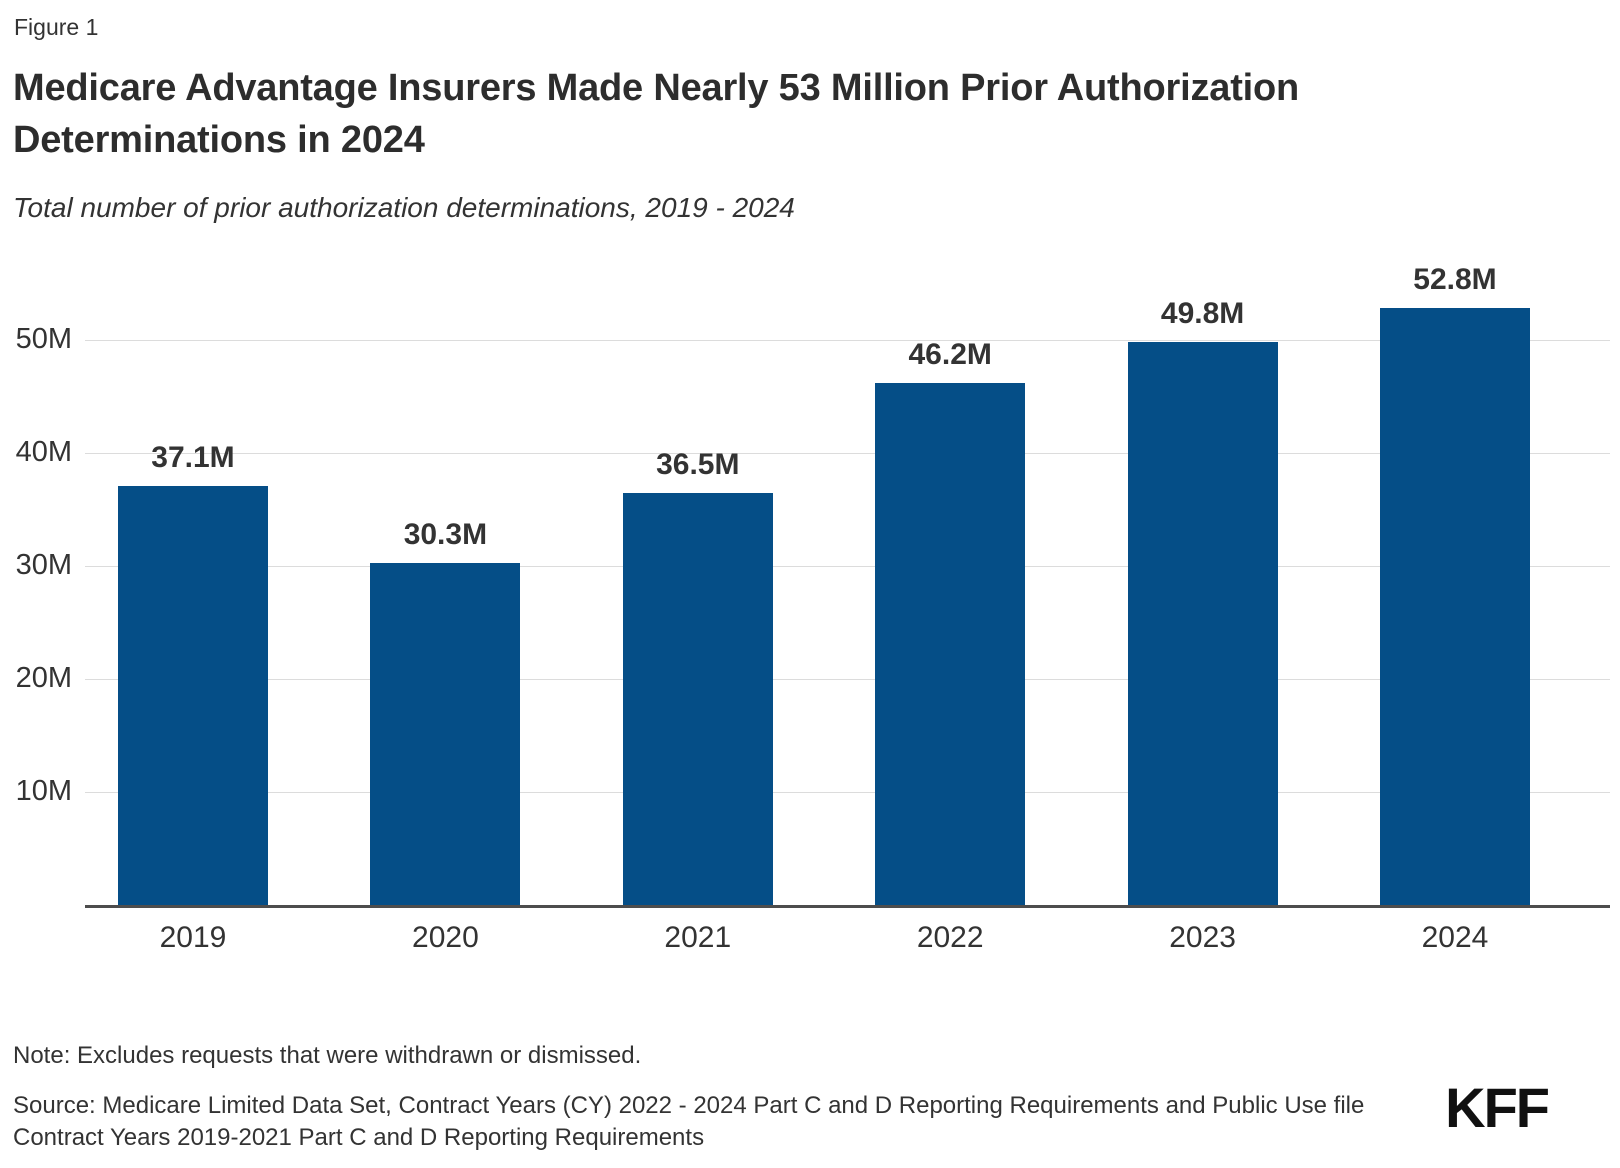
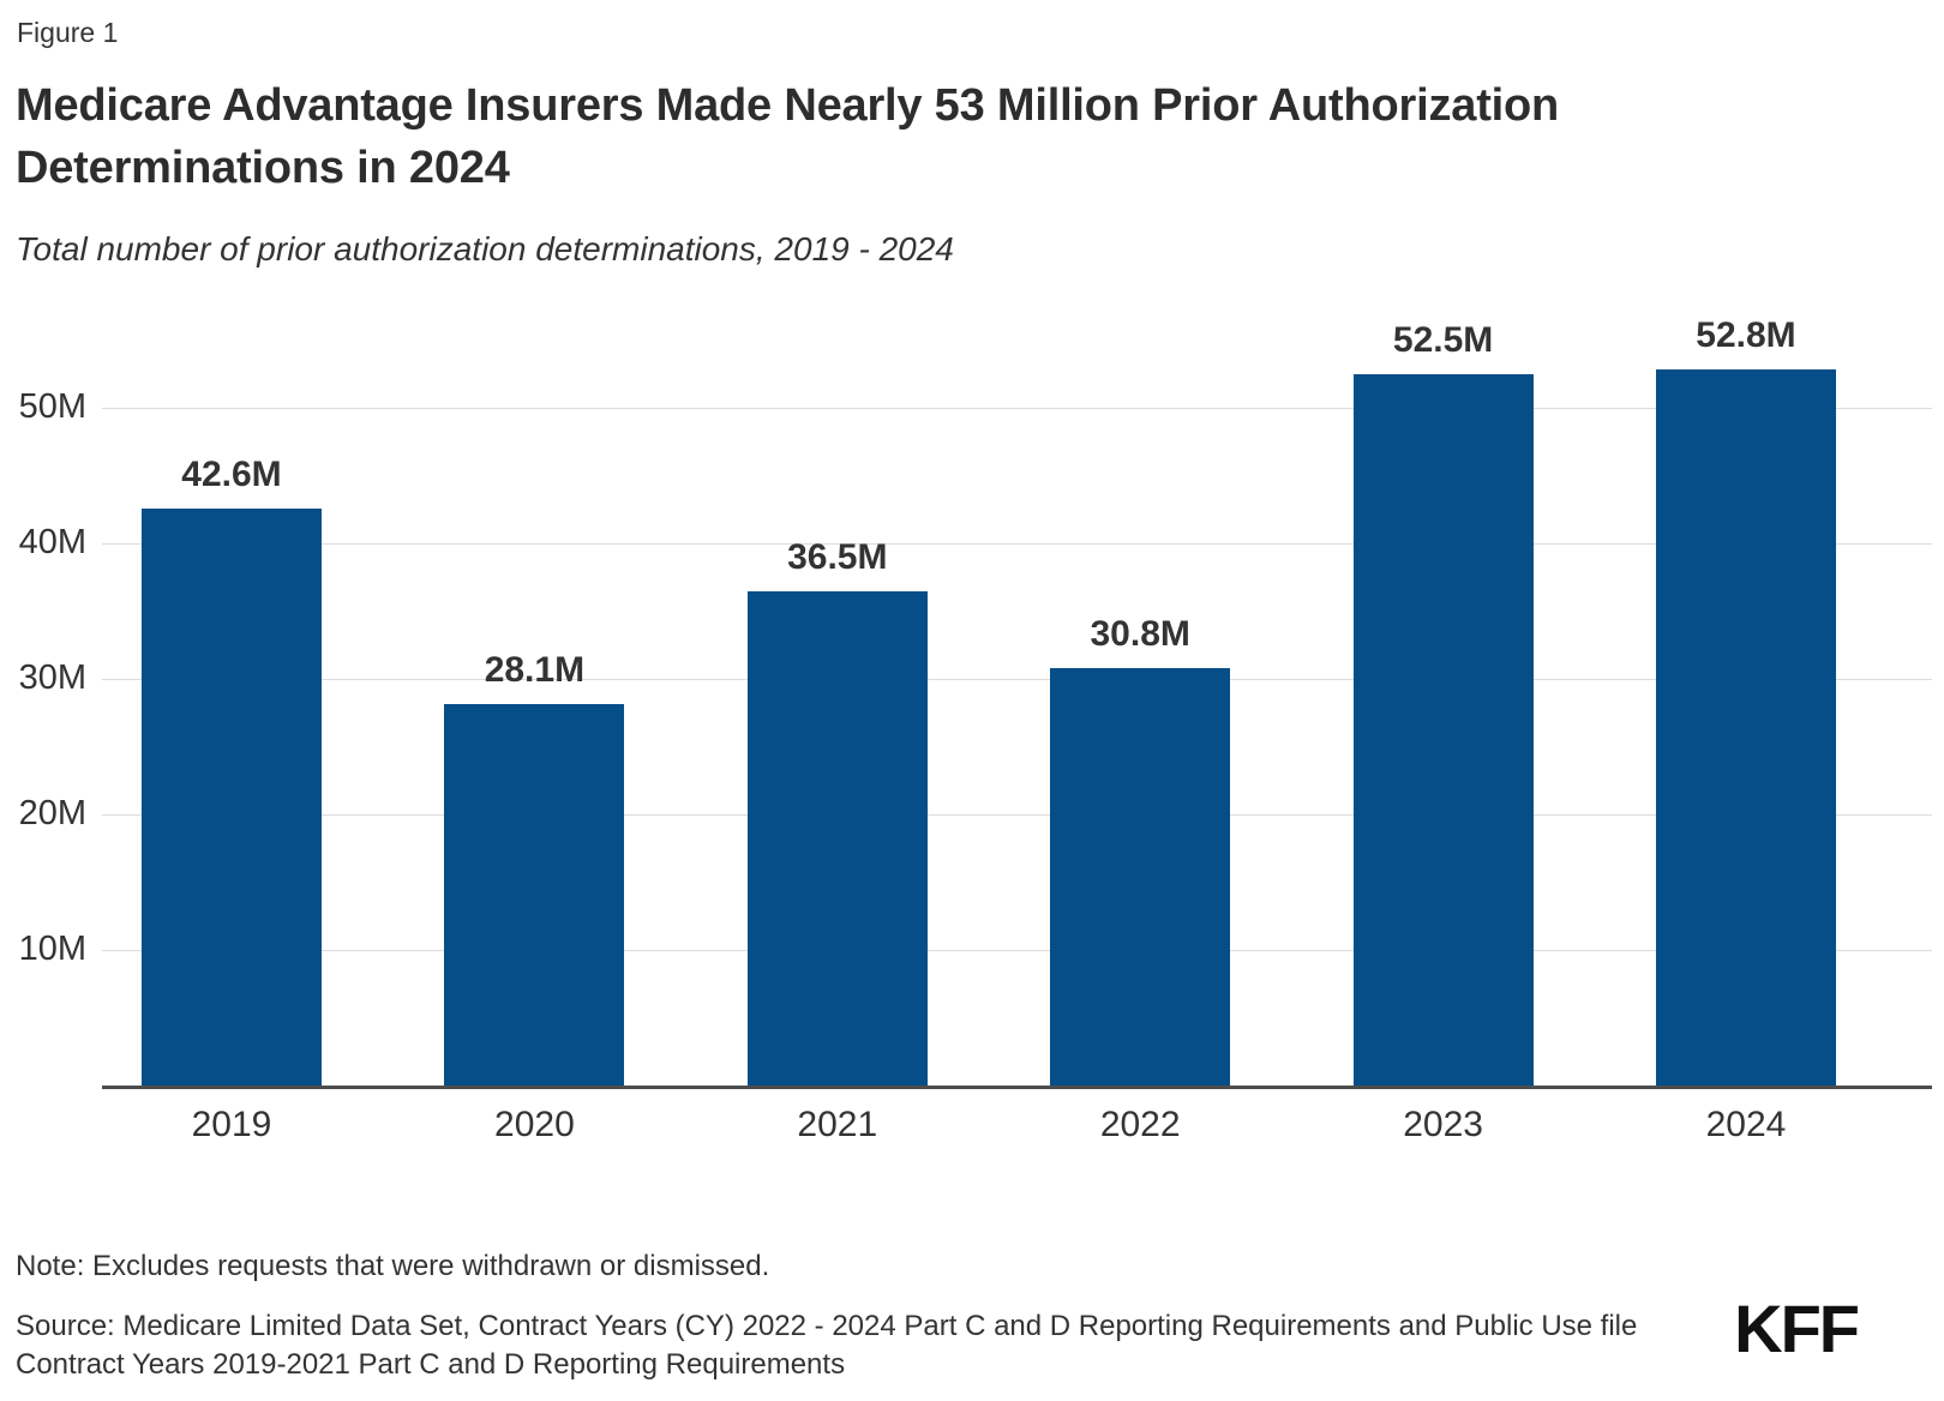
2019: 37.1M -> 42.6M
2020: 30.3M -> 28.1M
2022: 46.2M -> 30.8M
2023: 49.8M -> 52.5M
